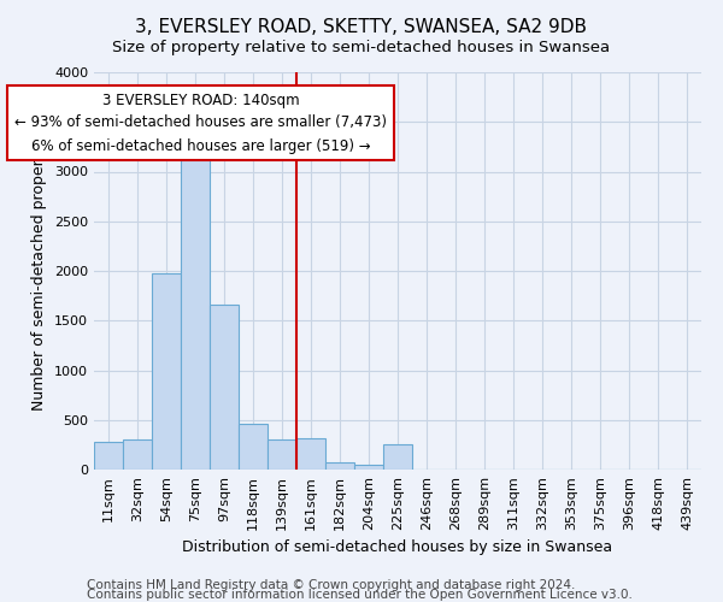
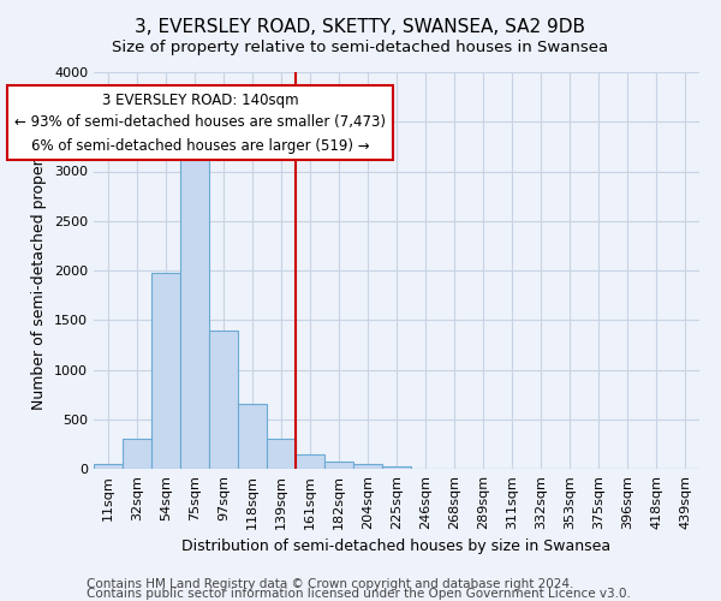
11sqm: 280 -> 50
97sqm: 1660 -> 1390
118sqm: 460 -> 650
161sqm: 320 -> 140
225sqm: 260 -> 20
